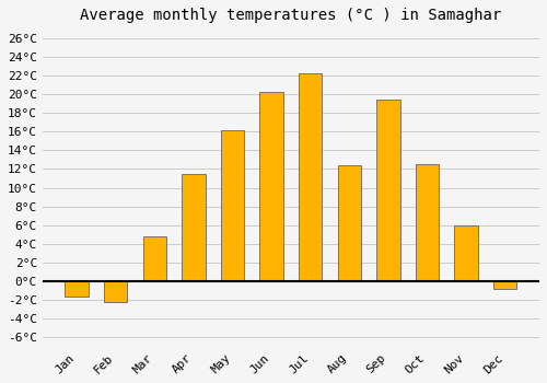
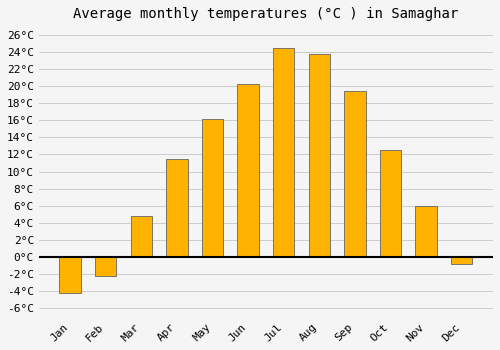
Jan: -1.6°C -> -4.2°C
Jul: 22.2°C -> 24.5°C
Aug: 12.4°C -> 23.8°C
